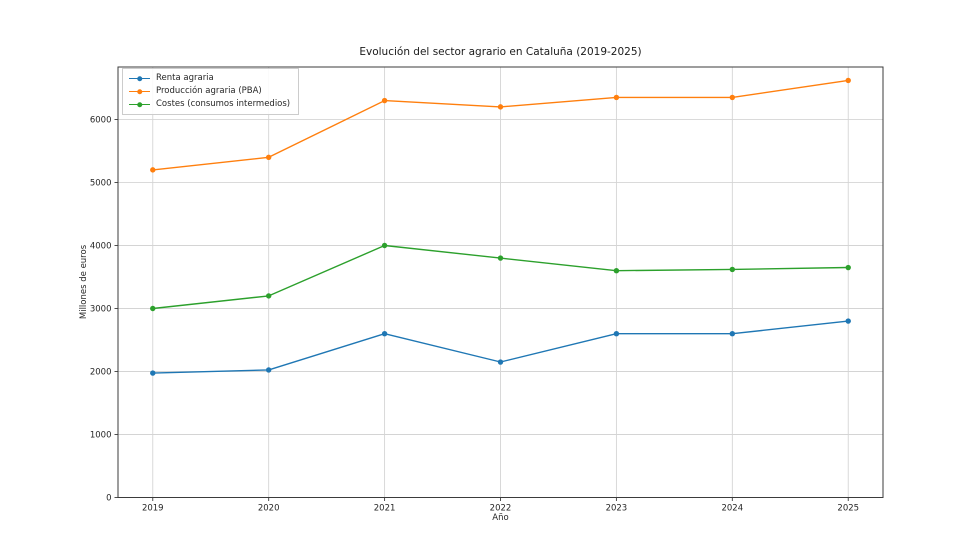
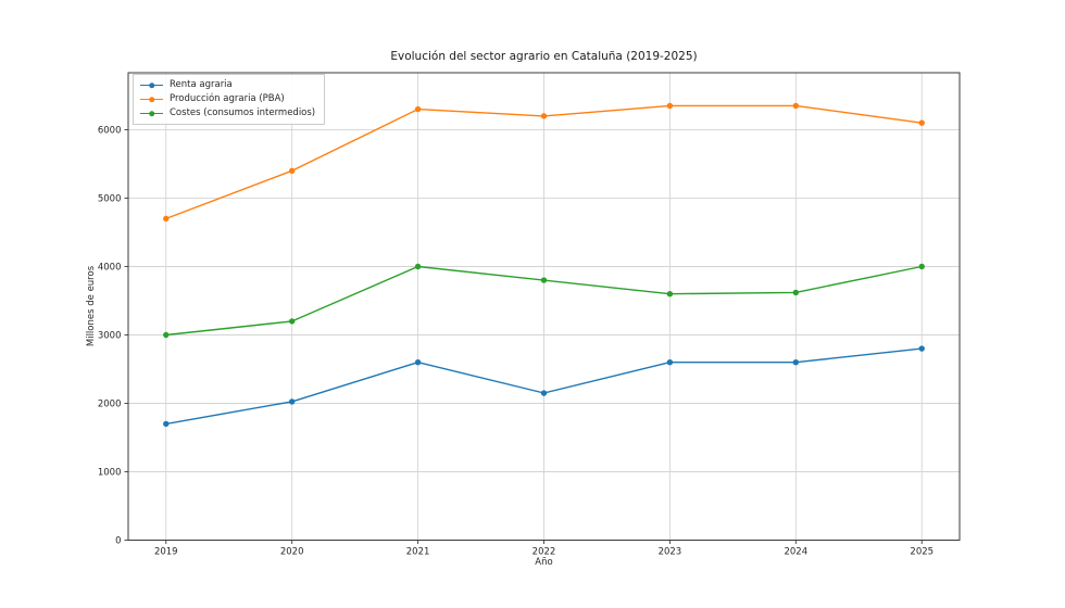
Renta agraria/2019: 2000 -> 1700
Producción agraria (PBA)/2019: 5200 -> 4700
Producción agraria (PBA)/2025: 6600 -> 6100
Costes (consumos intermedios)/2025: 3600 -> 4000
